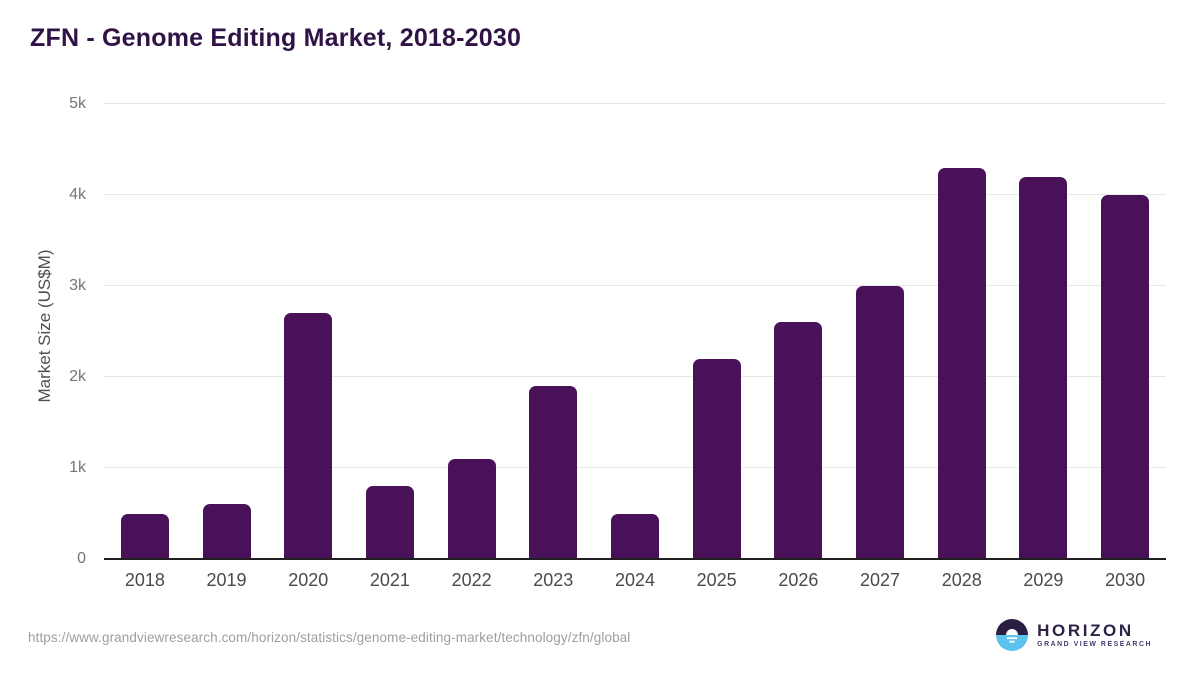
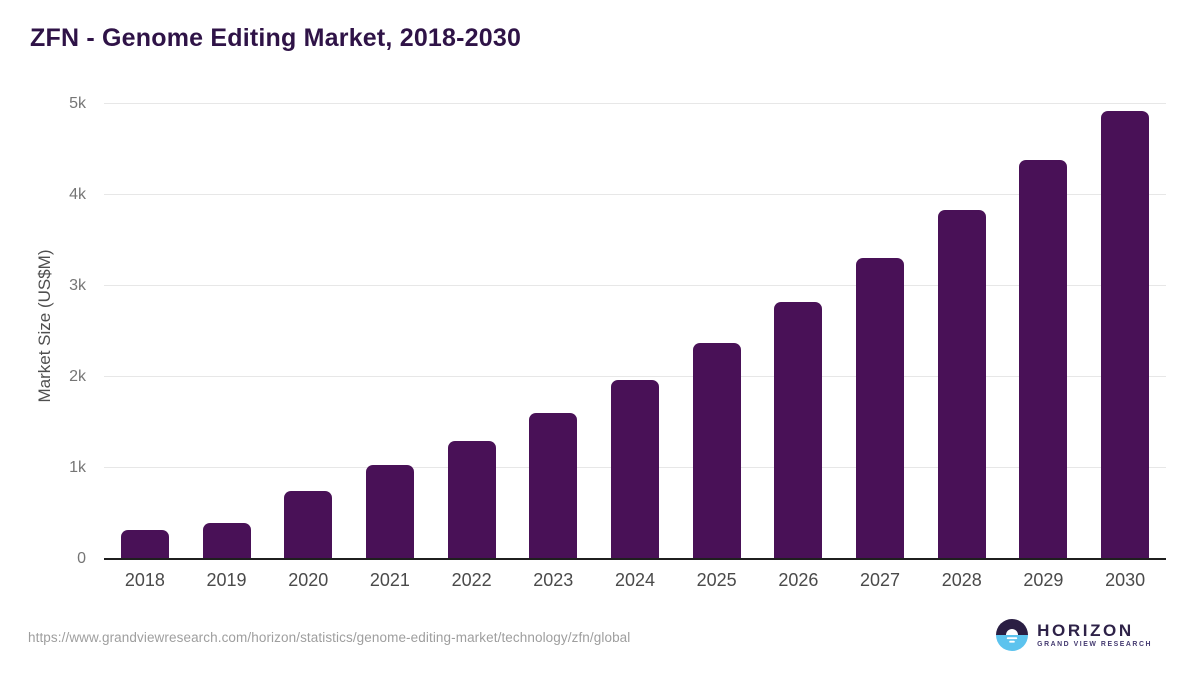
2018: 0.5k -> 0.3k
2019: 0.6k -> 0.4k
2020: 2.7k -> 0.8k
2021: 0.8k -> 1.0k
2022: 1.1k -> 1.3k
2023: 1.9k -> 1.6k
2024: 0.5k -> 2.0k
2025: 2.2k -> 2.4k
2026: 2.6k -> 2.8k
2027: 3.0k -> 3.3k
2028: 4.3k -> 3.8k
2029: 4.2k -> 4.4k
2030: 4.0k -> 4.9k
